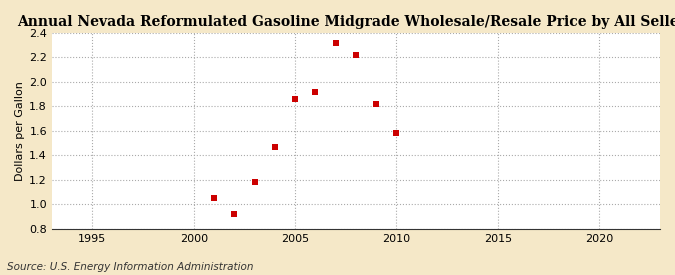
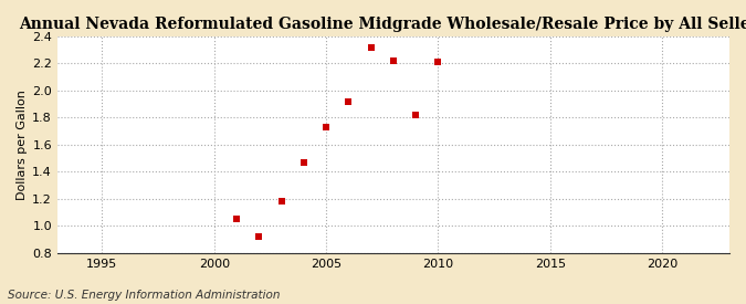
2005: 1.86 -> 1.73
2010: 1.58 -> 2.21
